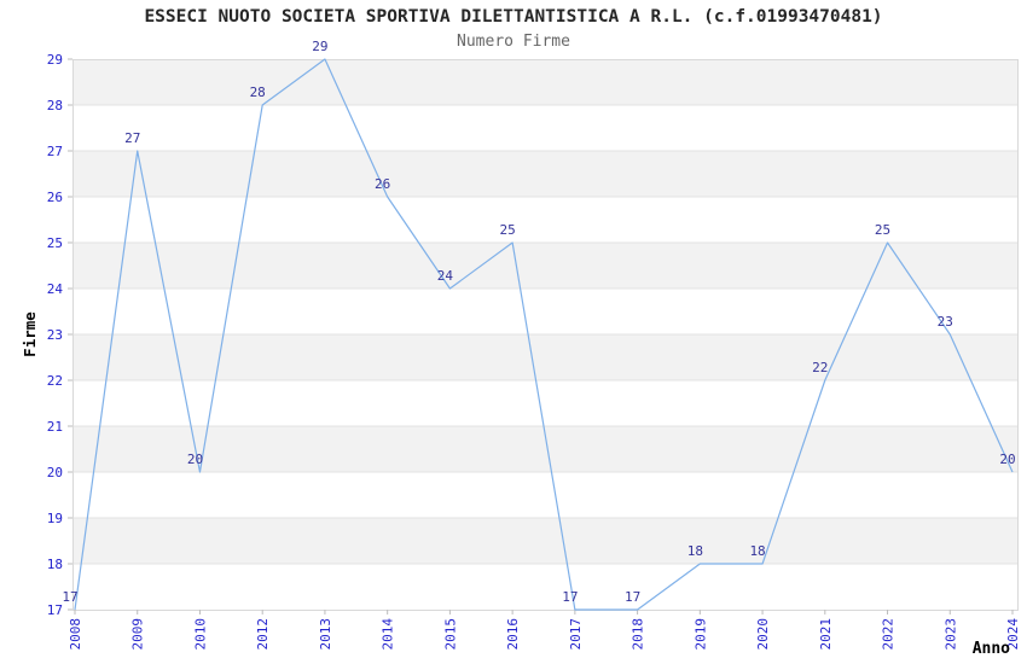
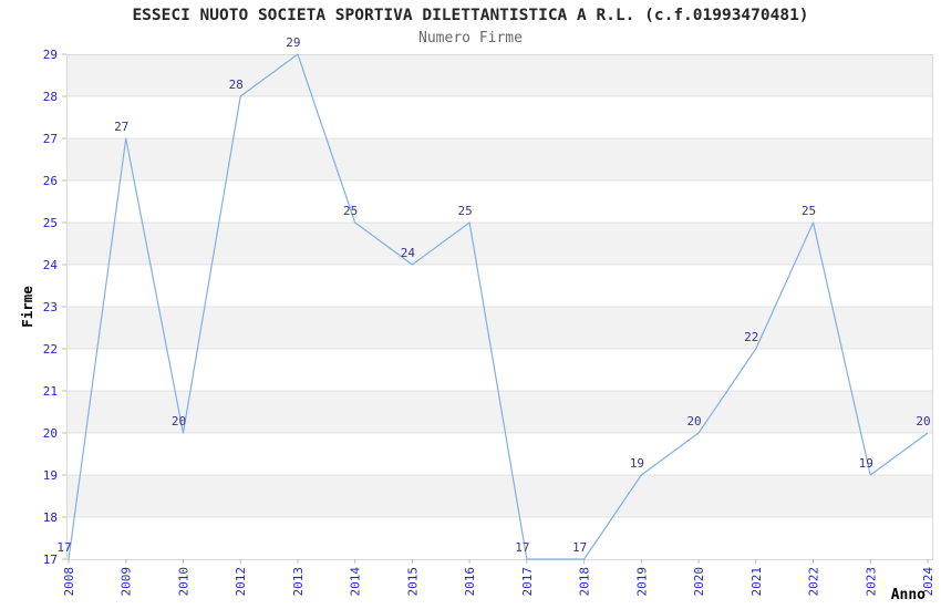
2014: 26 -> 25
2019: 18 -> 19
2020: 18 -> 20
2023: 23 -> 19
